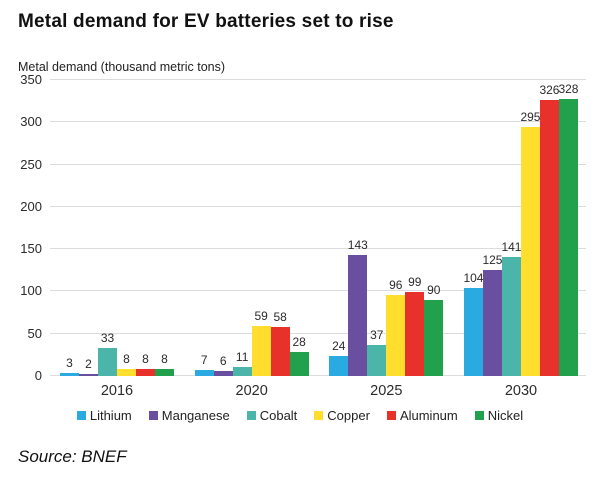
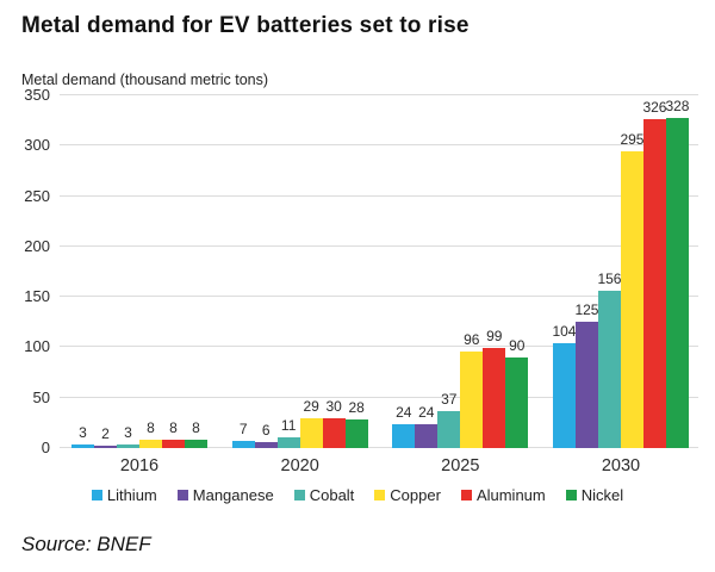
Cobalt/2016: 33 -> 3
Copper/2020: 59 -> 29
Aluminum/2020: 58 -> 30
Manganese/2025: 143 -> 24
Cobalt/2030: 141 -> 156
